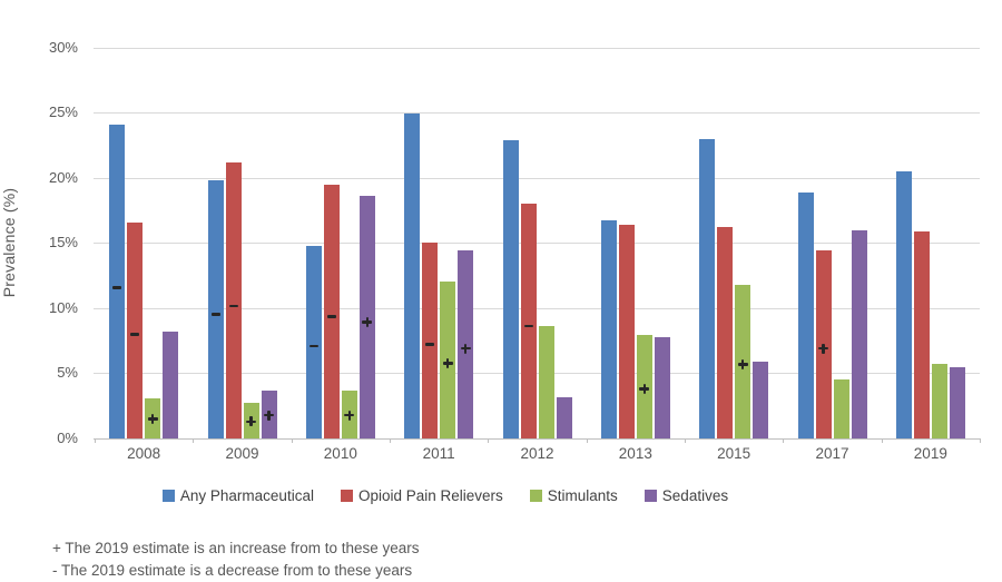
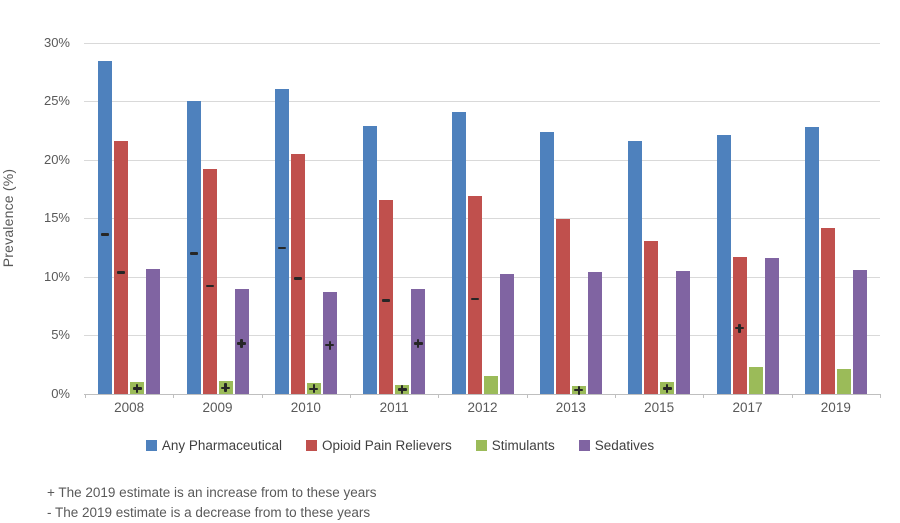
Any Pharmaceutical/2008: 24.1% -> 28.4%
Opioid Pain Relievers/2008: 16.6% -> 21.6%
Stimulants/2008: 3.1% -> 1.0%
Sedatives/2008: 8.2% -> 10.7%
Any Pharmaceutical/2009: 19.8% -> 25.0%
Opioid Pain Relievers/2009: 21.2% -> 19.2%
Stimulants/2009: 2.7% -> 1.1%
Sedatives/2009: 3.7% -> 9.0%
Any Pharmaceutical/2010: 14.8% -> 26.0%
Opioid Pain Relievers/2010: 19.5% -> 20.5%
Stimulants/2010: 3.7% -> 0.9%
Sedatives/2010: 18.6% -> 8.7%
Any Pharmaceutical/2011: 24.9% -> 22.9%
Opioid Pain Relievers/2011: 15.0% -> 16.6%
Stimulants/2011: 12.0% -> 0.8%
Sedatives/2011: 14.4% -> 9.0%
Any Pharmaceutical/2012: 22.9% -> 24.1%
Opioid Pain Relievers/2012: 18.0% -> 16.9%
Stimulants/2012: 8.6% -> 1.5%
Sedatives/2012: 3.2% -> 10.2%
Any Pharmaceutical/2013: 16.7% -> 22.4%
Opioid Pain Relievers/2013: 16.4% -> 14.9%
Stimulants/2013: 7.9% -> 0.7%
Sedatives/2013: 7.8% -> 10.4%
Any Pharmaceutical/2015: 23.0% -> 21.6%
Opioid Pain Relievers/2015: 16.2% -> 13.1%
Stimulants/2015: 11.8% -> 1.0%
Sedatives/2015: 5.9% -> 10.5%
Any Pharmaceutical/2017: 18.9% -> 22.1%
Opioid Pain Relievers/2017: 14.4% -> 11.7%
Stimulants/2017: 4.5% -> 2.3%
Sedatives/2017: 16.0% -> 11.6%
Any Pharmaceutical/2019: 20.5% -> 22.8%
Opioid Pain Relievers/2019: 15.9% -> 14.2%
Stimulants/2019: 5.7% -> 2.1%
Sedatives/2019: 5.5% -> 10.6%
